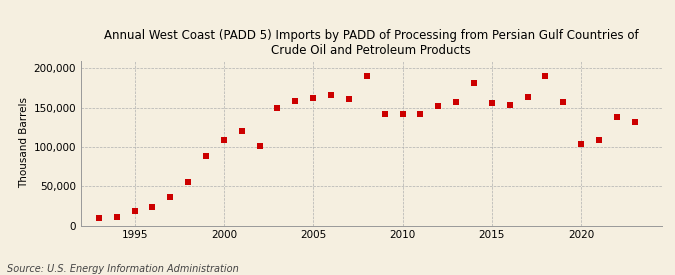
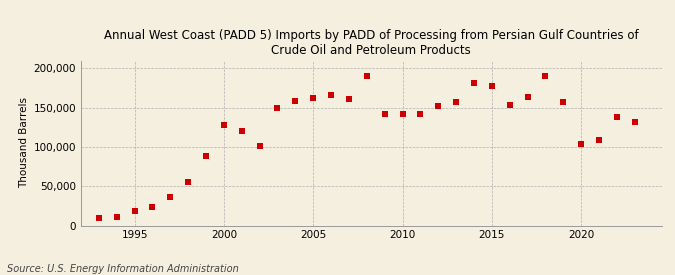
2000: 109,000 -> 128,000
2015: 156,000 -> 178,000
